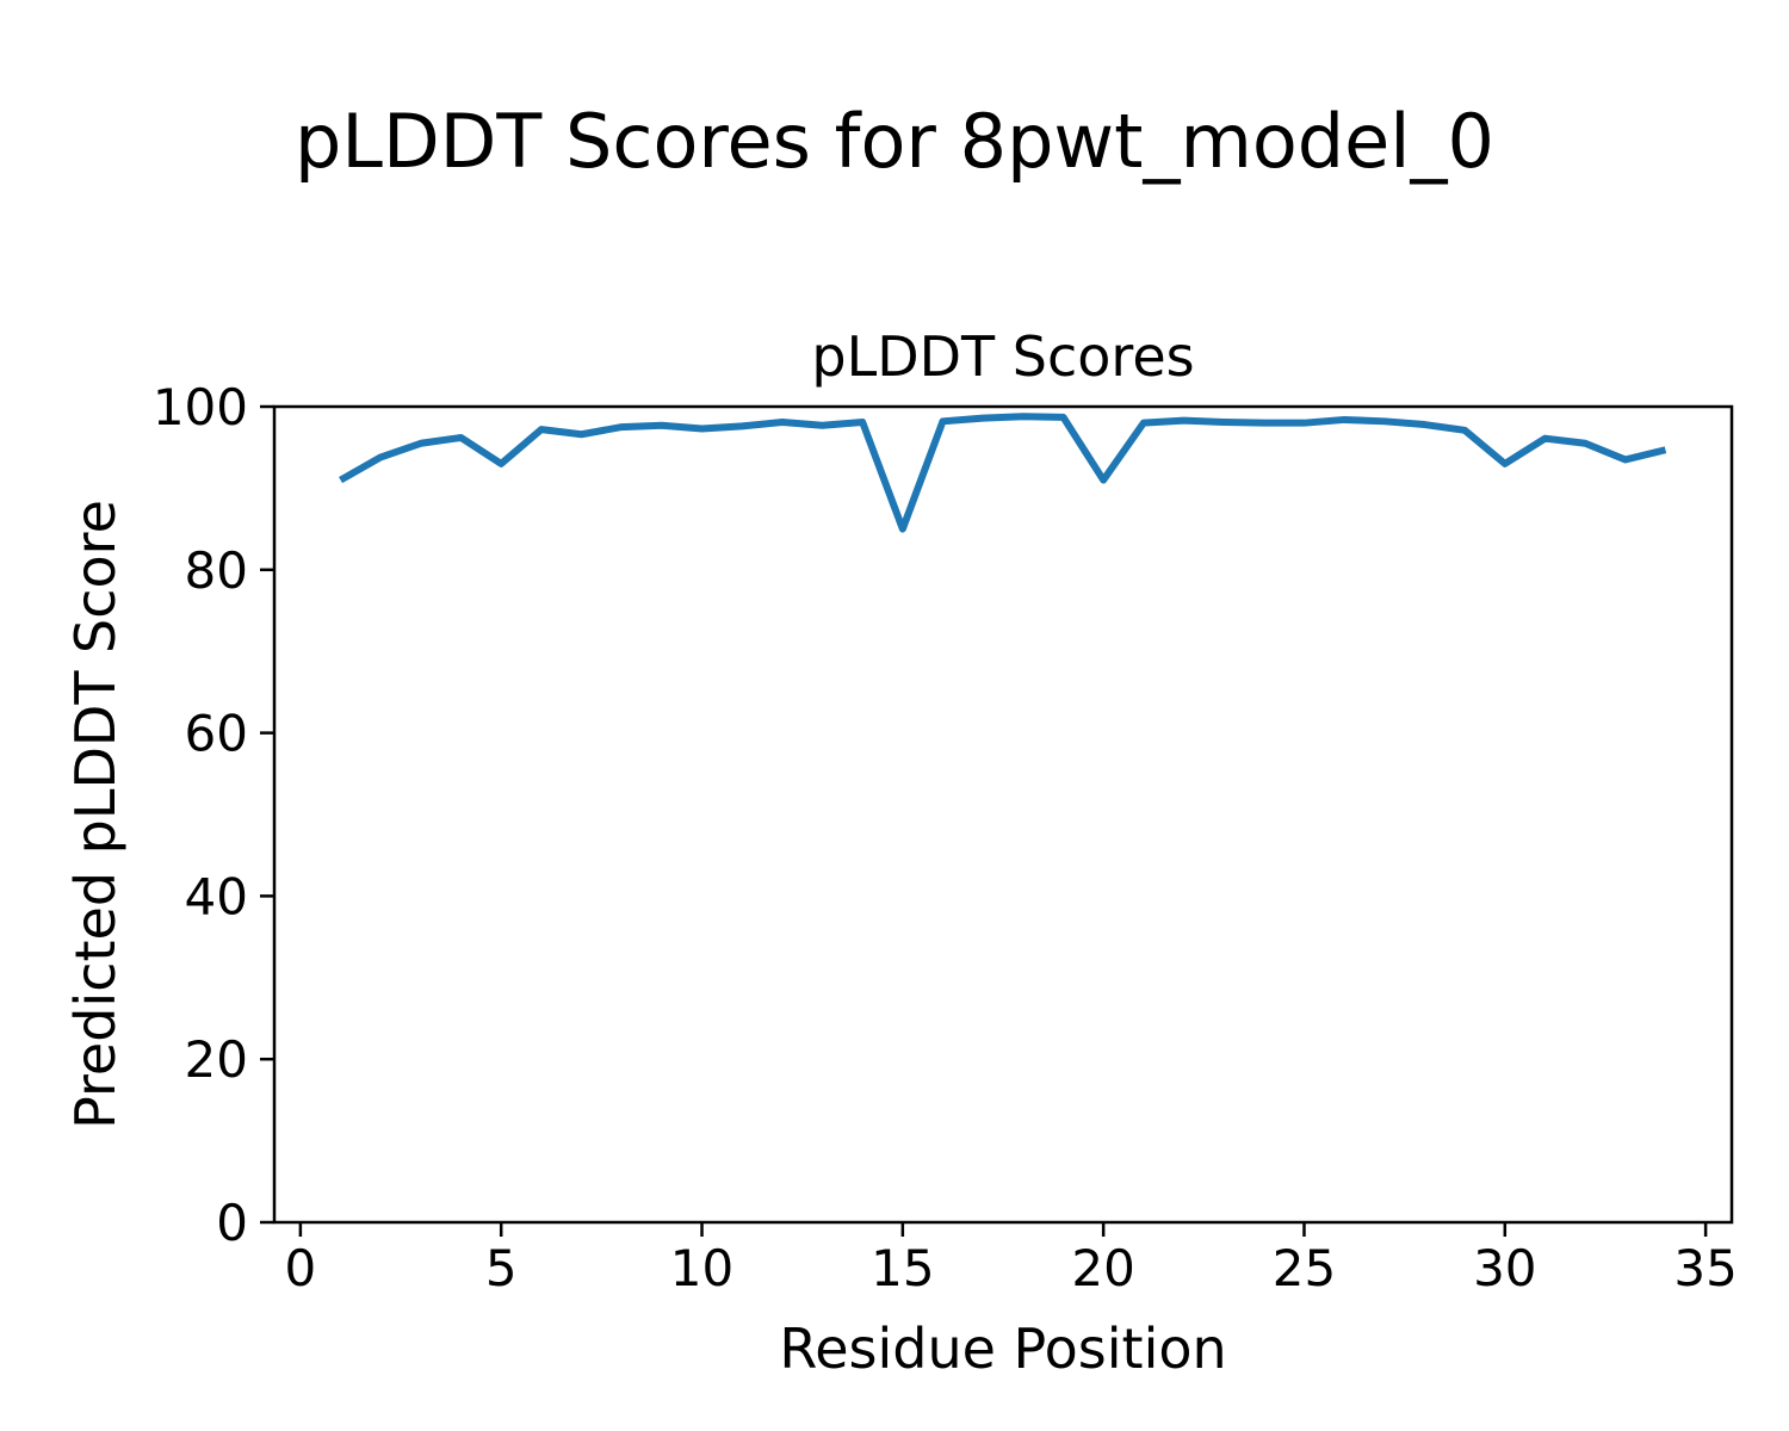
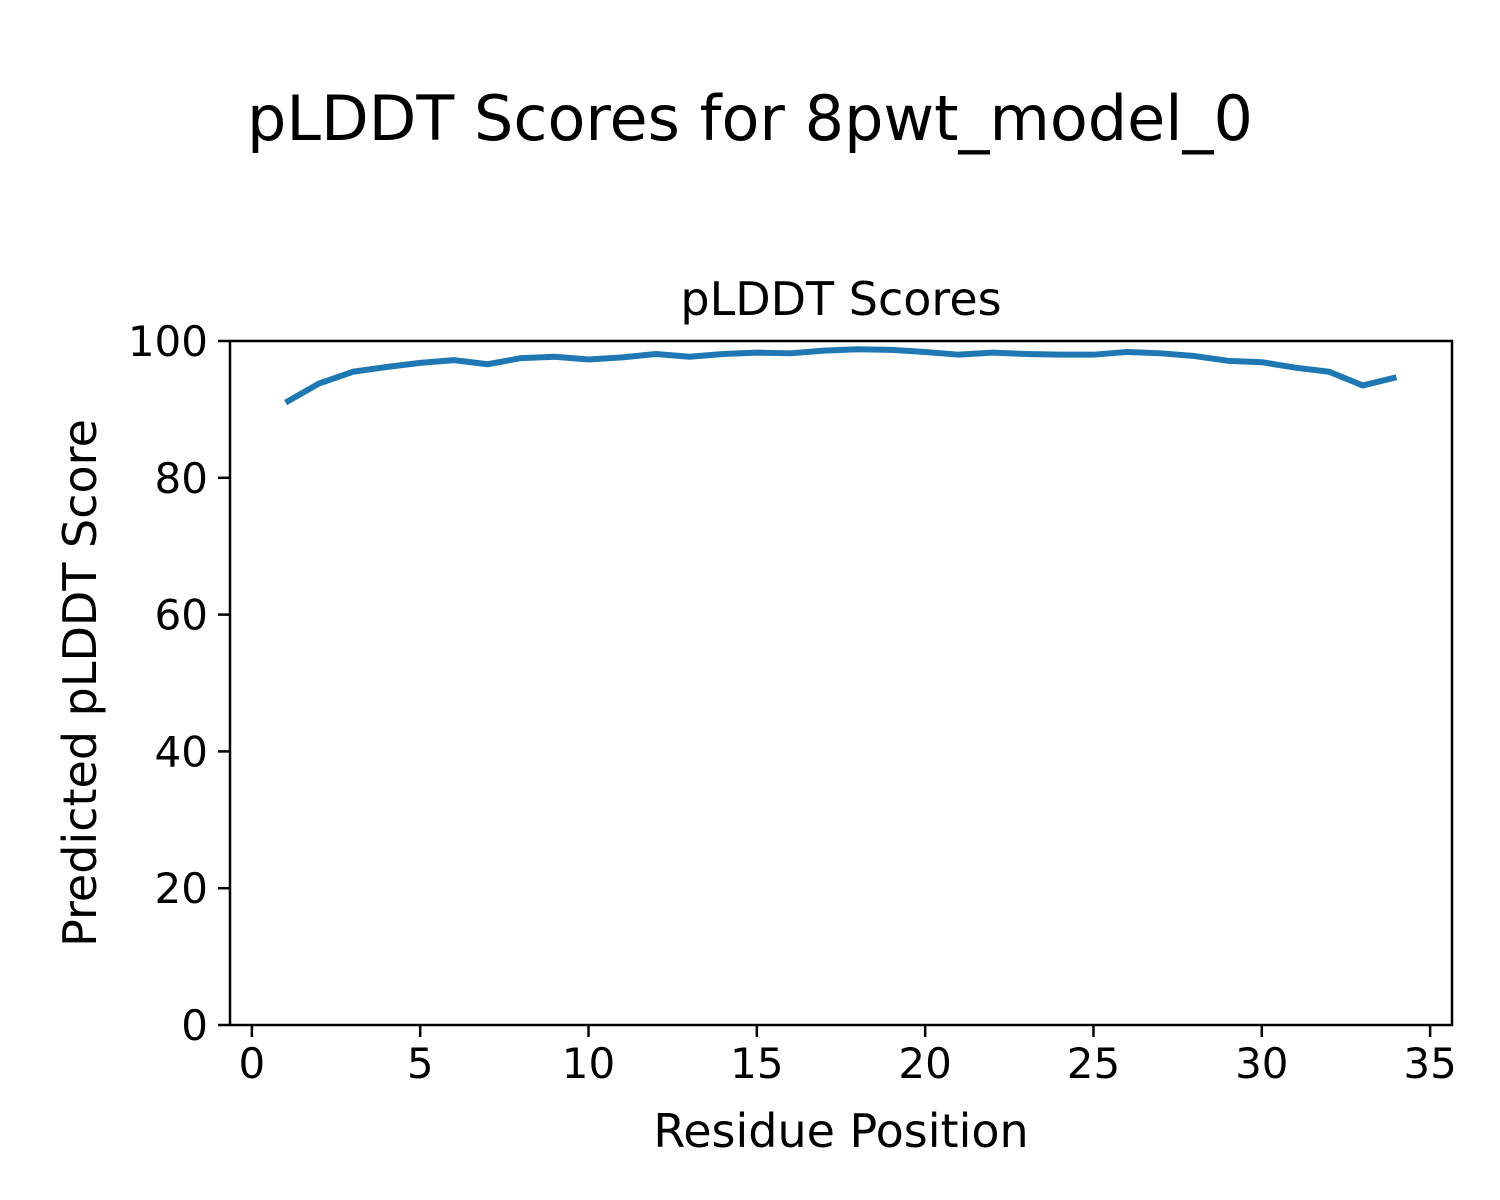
5: 93 -> 97
15: 85 -> 98
20: 91 -> 98
30: 93 -> 97
